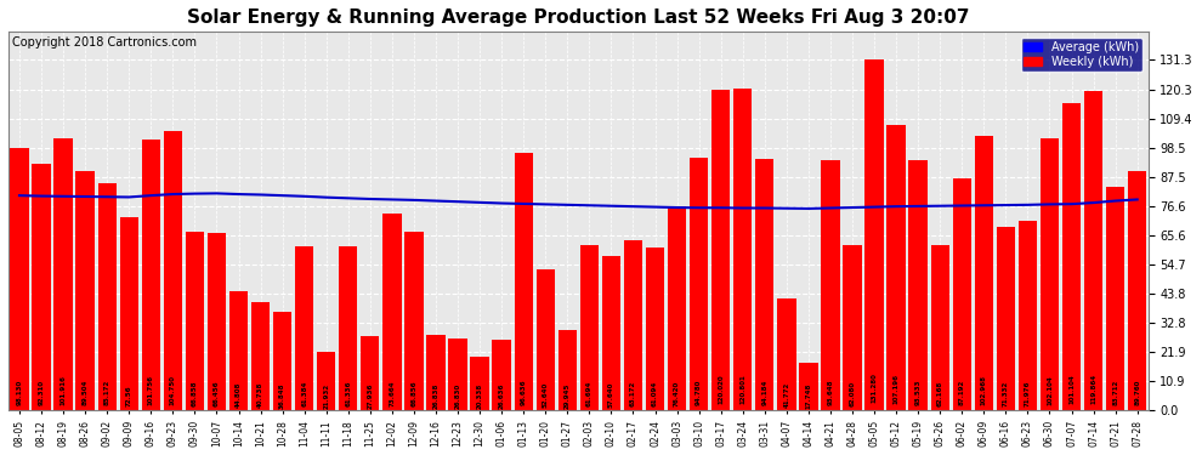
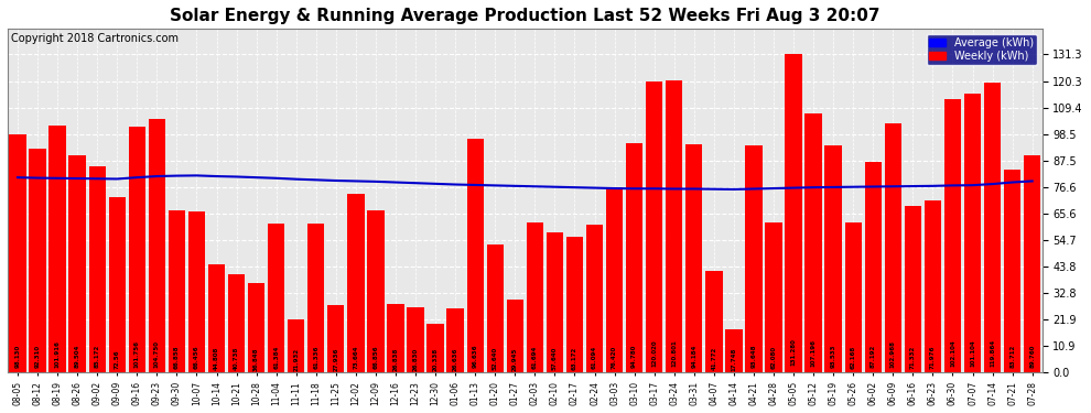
Weekly (kWh)/02-17: 63.7 -> 56.0
Weekly (kWh)/06-30: 102.1 -> 113.0
